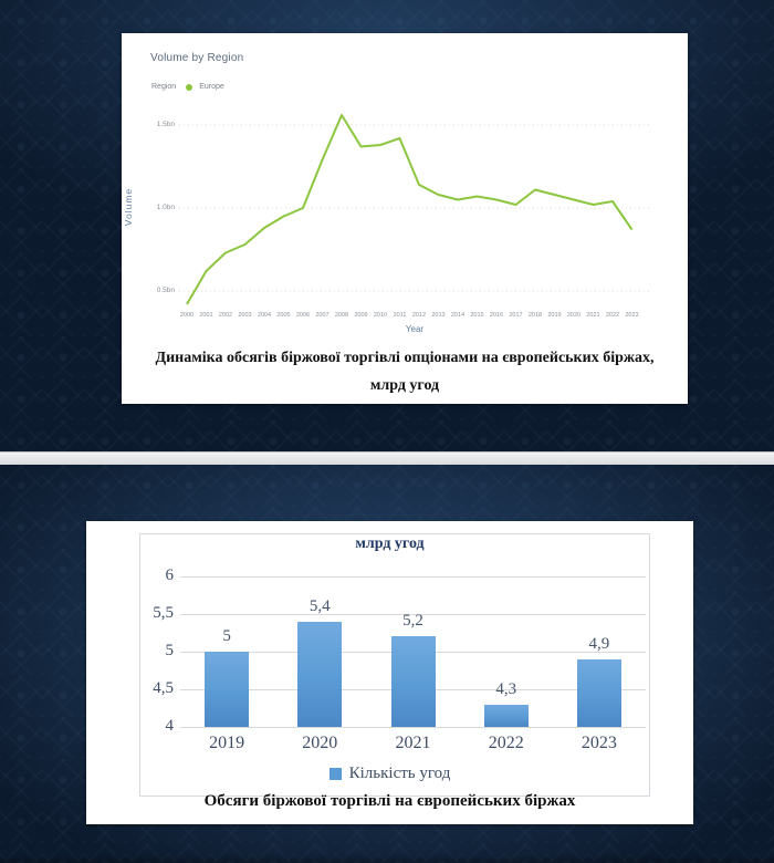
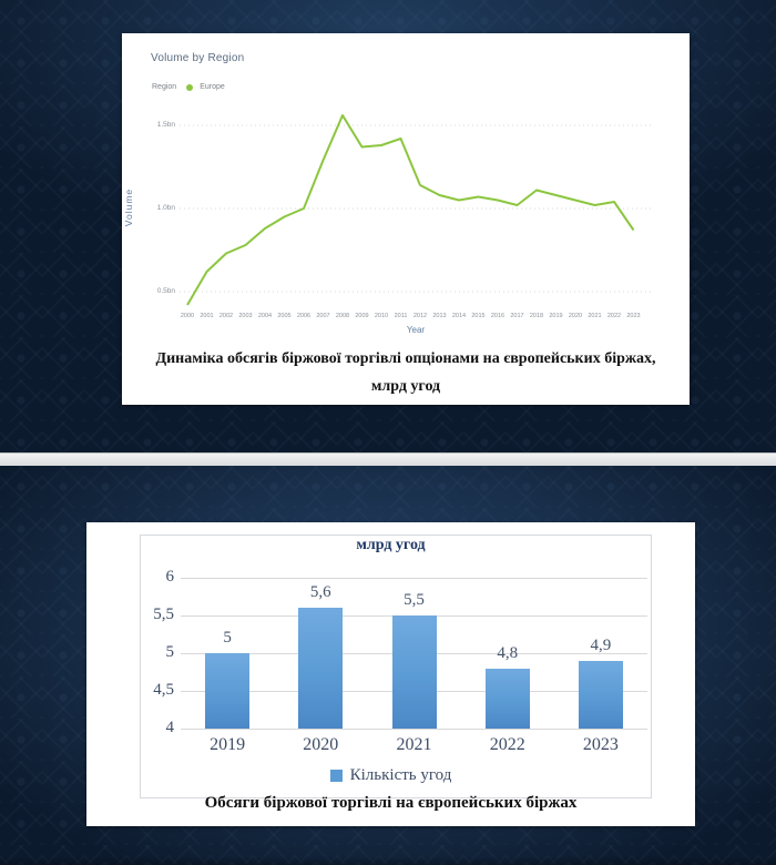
млрд угод/2020: 5,4 -> 5,6
млрд угод/2021: 5,2 -> 5,5
млрд угод/2022: 4,3 -> 4,8
